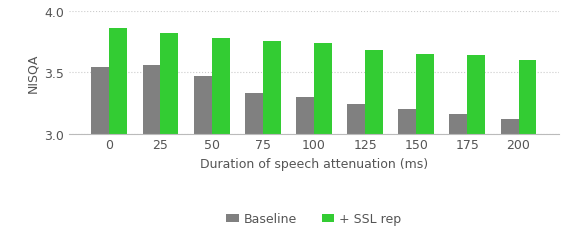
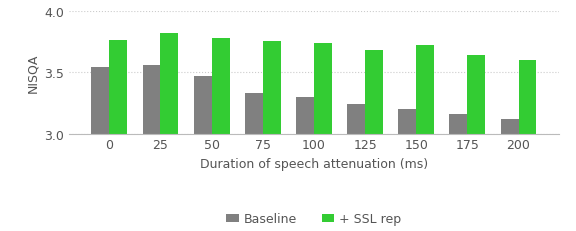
+ SSL rep/0: 3.86 -> 3.76
+ SSL rep/150: 3.65 -> 3.72
